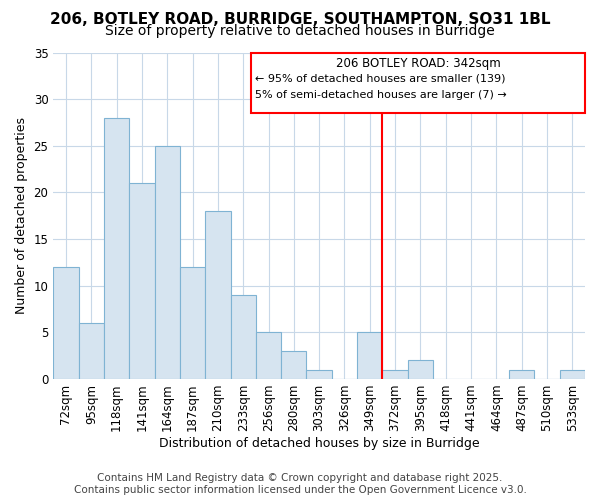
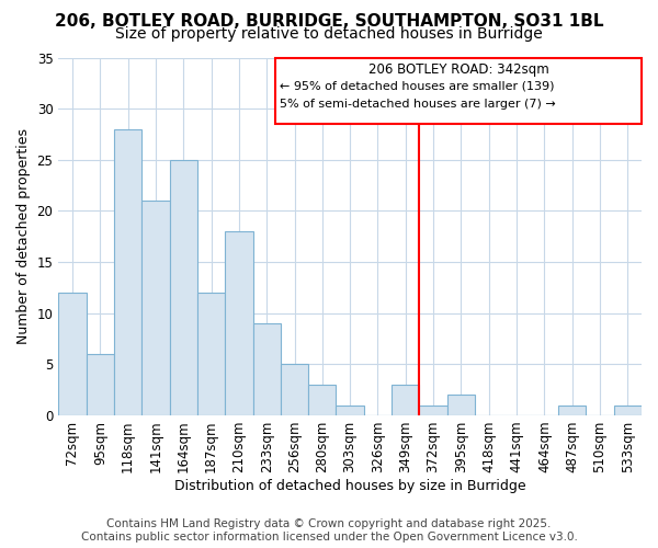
349sqm: 5 -> 3
